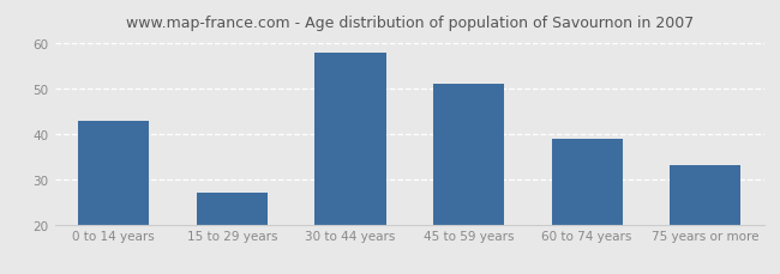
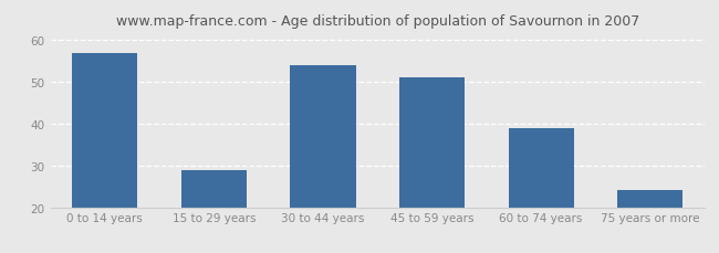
0 to 14 years: 43 -> 57
15 to 29 years: 27 -> 29
30 to 44 years: 58 -> 54
75 years or more: 33 -> 24
